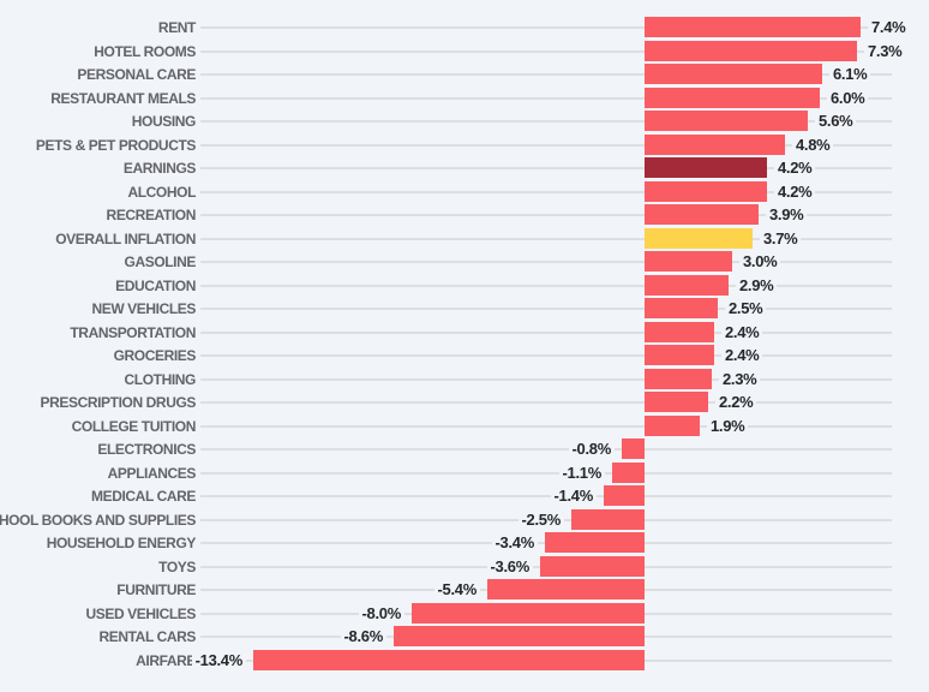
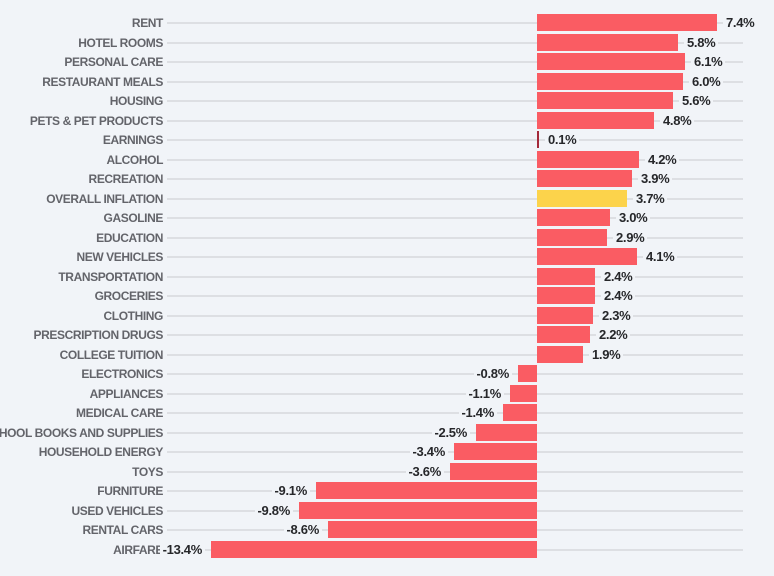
HOTEL ROOMS: 7.3% -> 5.8%
EARNINGS: 4.2% -> 0.1%
NEW VEHICLES: 2.5% -> 4.1%
FURNITURE: -5.4% -> -9.1%
USED VEHICLES: -8.0% -> -9.8%
